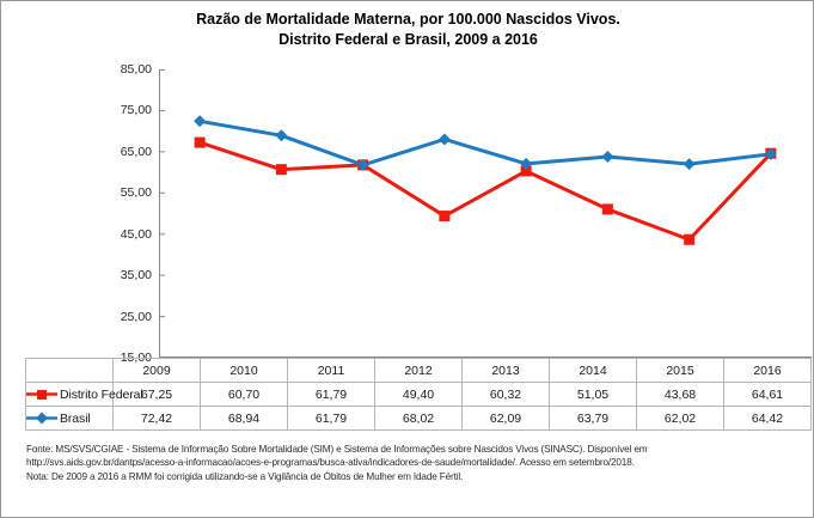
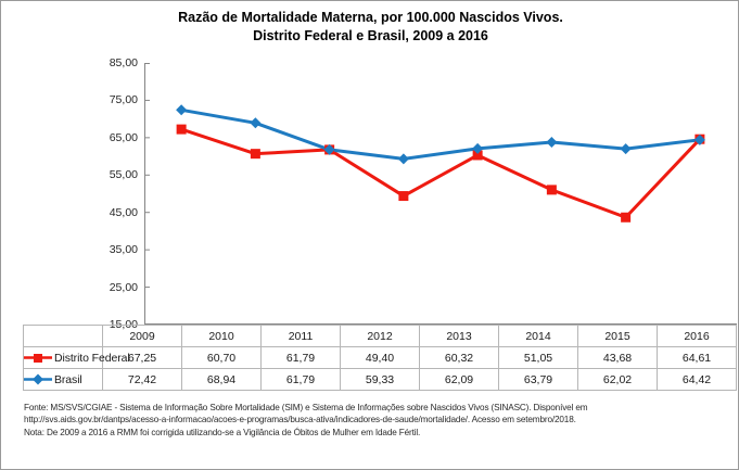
Brasil/2012: 68,02 -> 59,33
